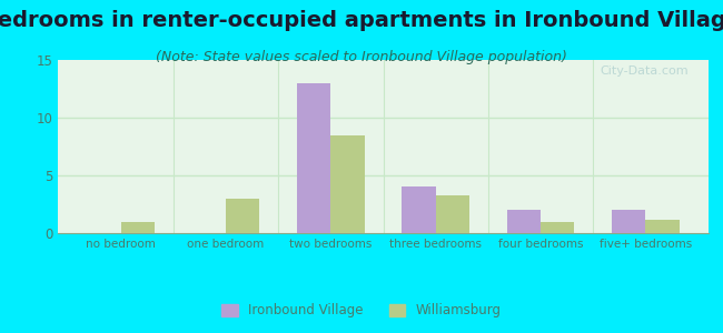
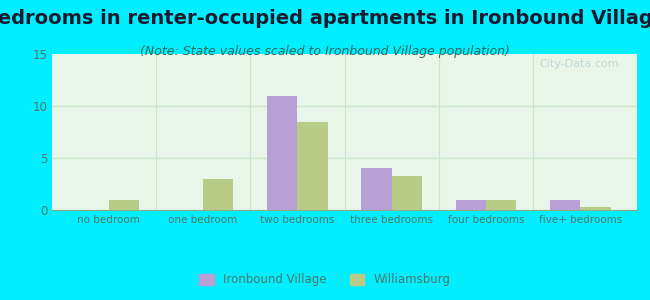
Ironbound Village/two bedrooms: 13 -> 11
Ironbound Village/four bedrooms: 2 -> 1
Ironbound Village/five+ bedrooms: 2 -> 1
Williamsburg/five+ bedrooms: 1.2 -> 0.2
